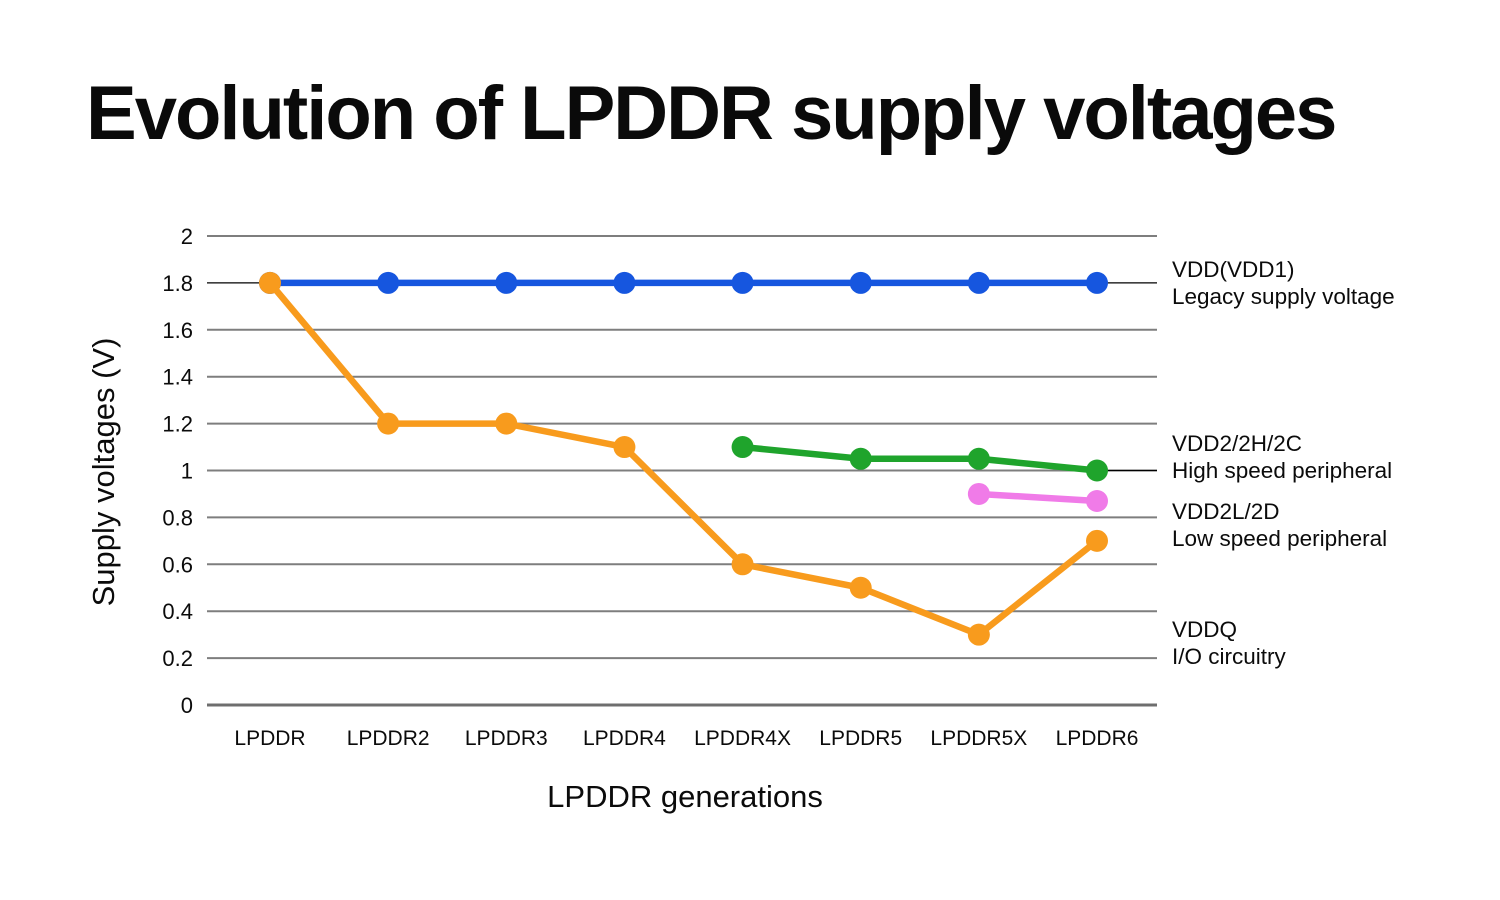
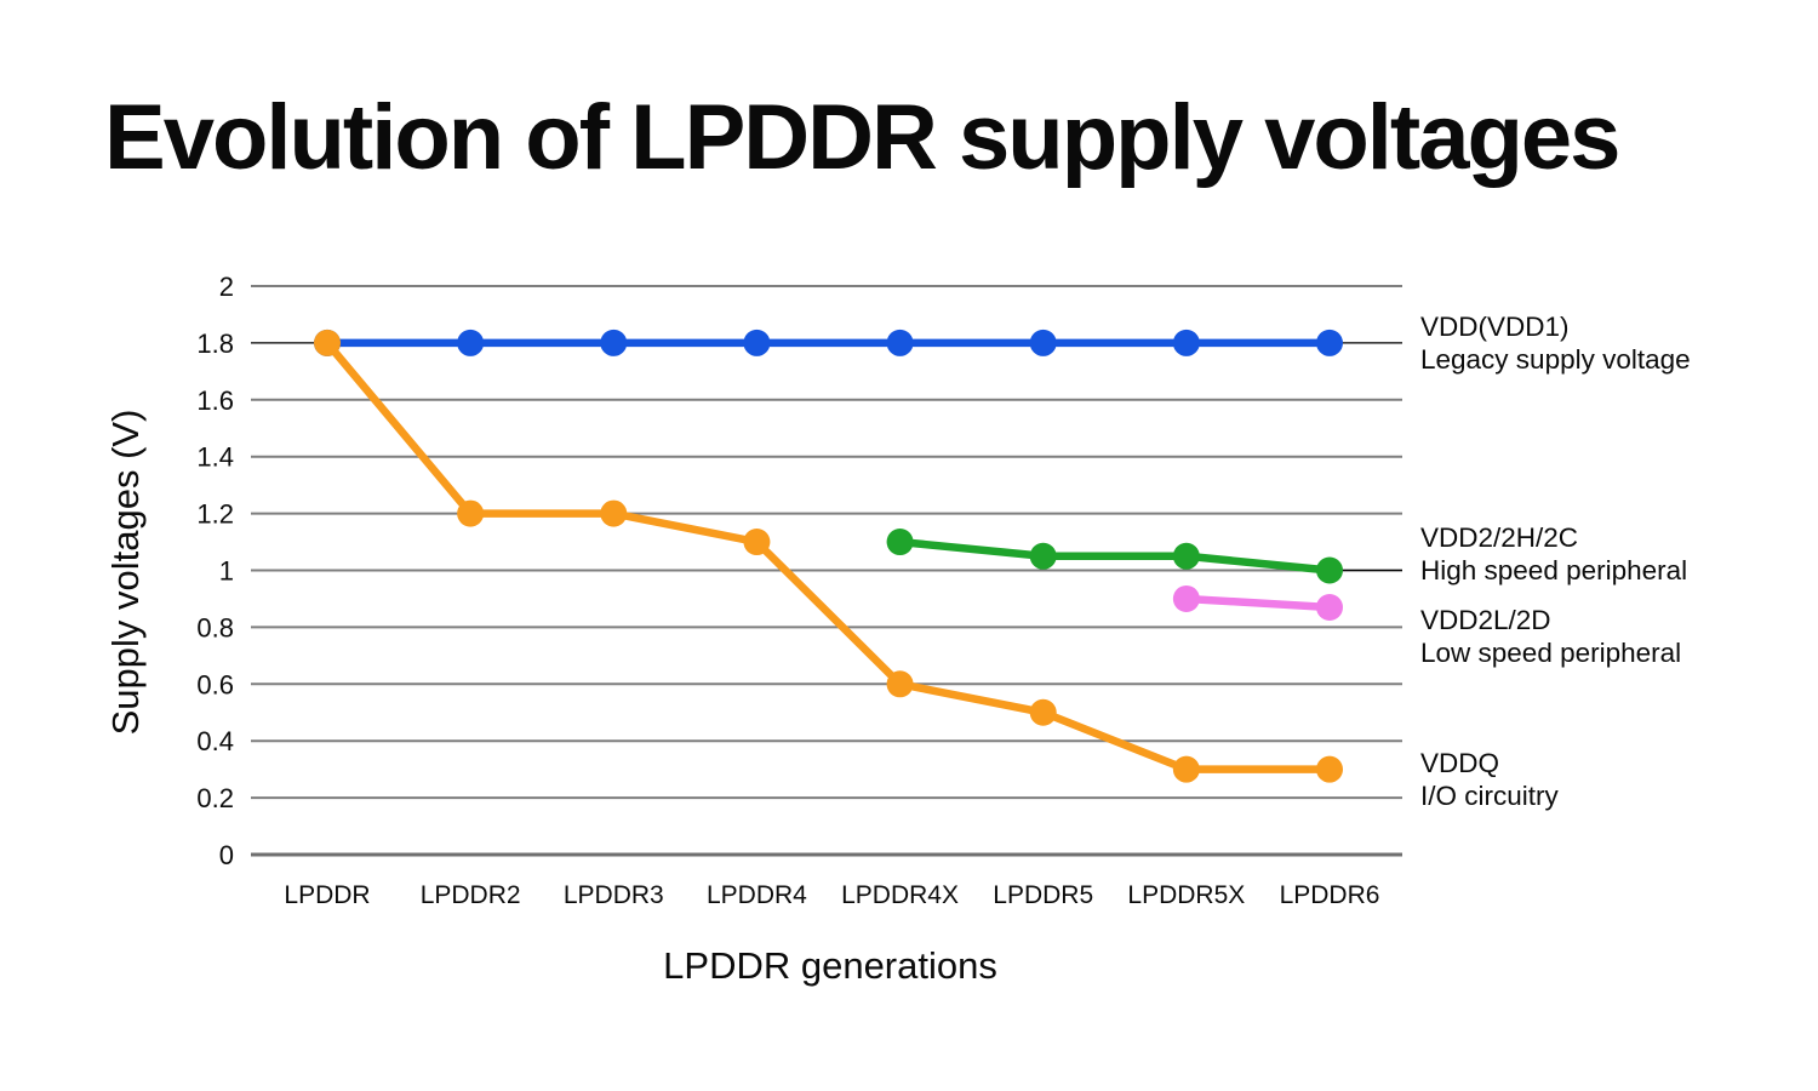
VDDQ/LPDDR6: 0.7 -> 0.3
